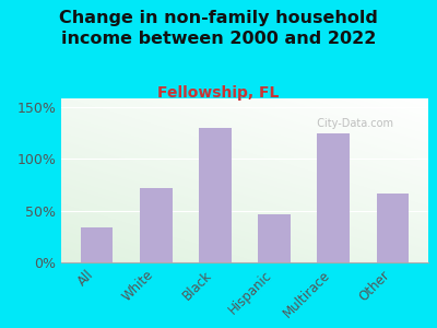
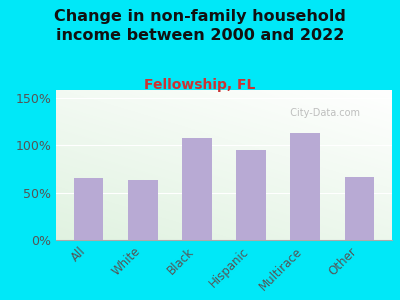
All: 34% -> 65%
White: 72% -> 63%
Black: 130% -> 107%
Hispanic: 46% -> 95%
Multirace: 124% -> 113%
